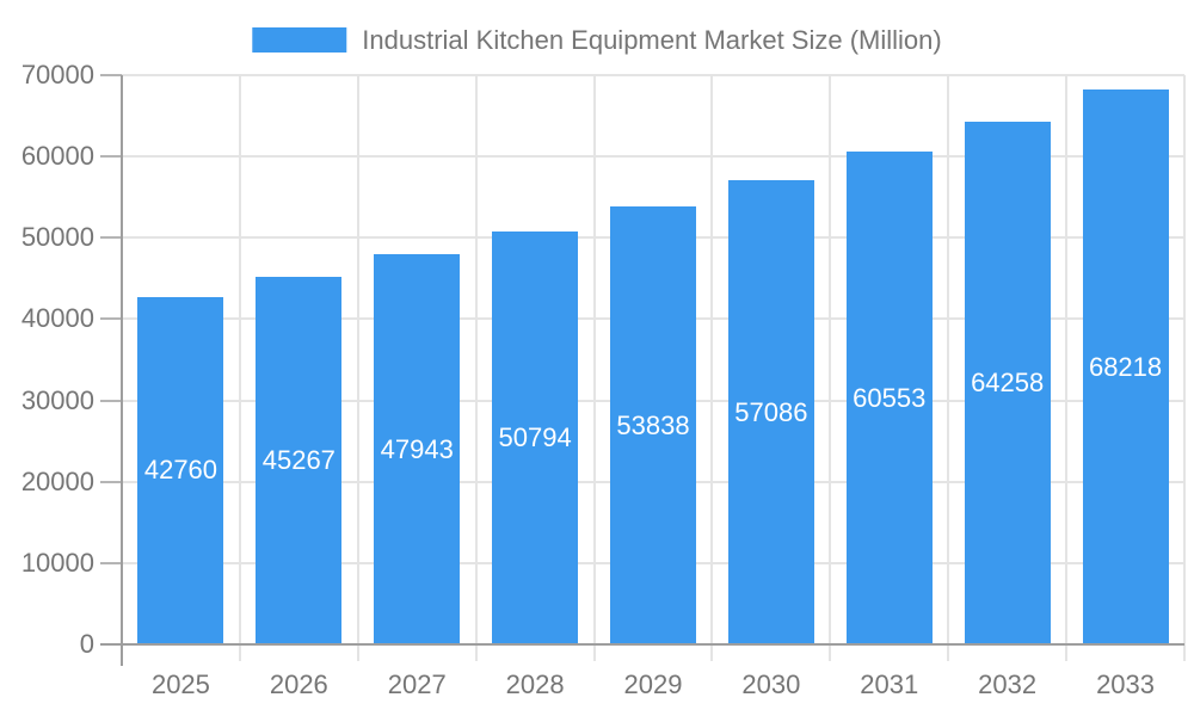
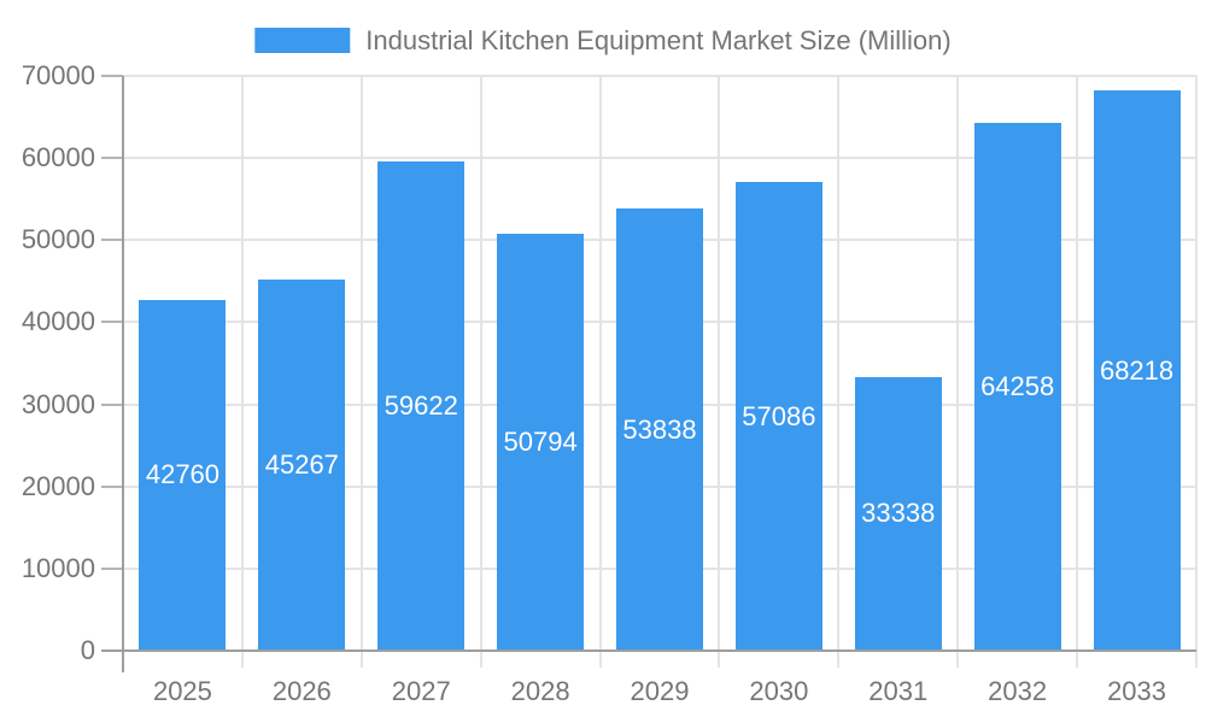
2027: 47943 -> 59622
2031: 60553 -> 33338
